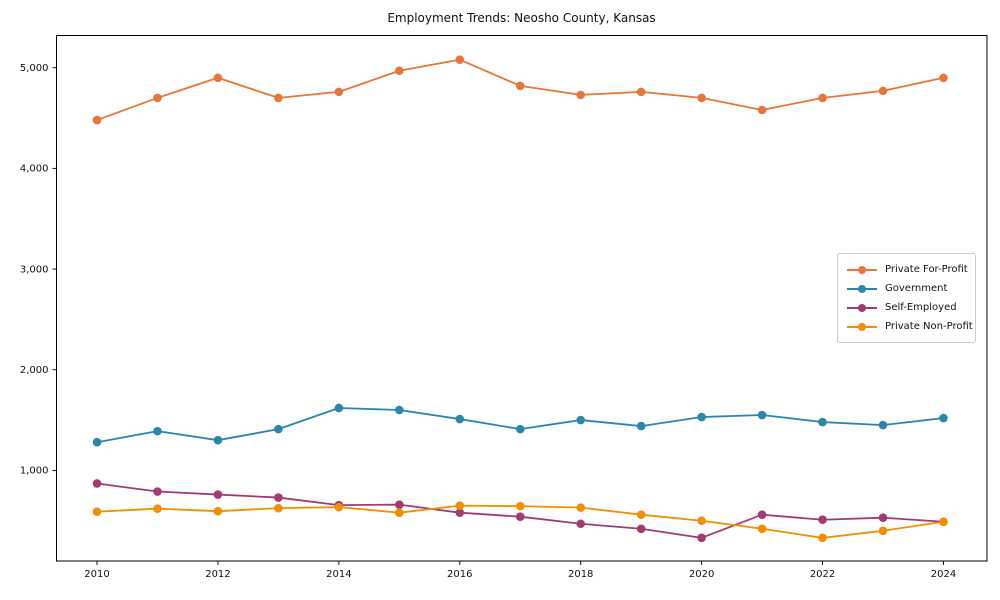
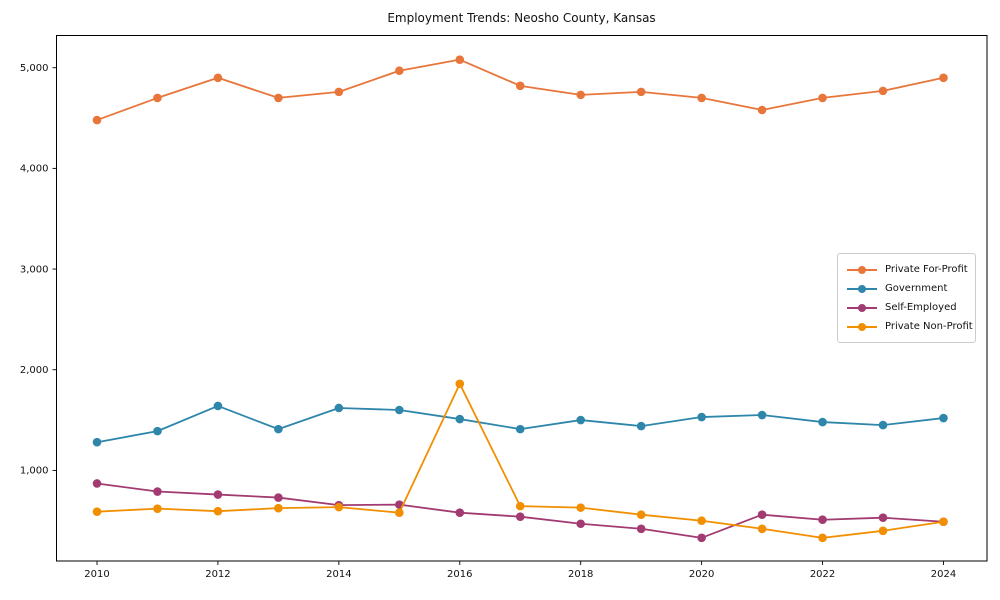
Government/2012: 1300 -> 1640
Private Non-Profit/2016: 650 -> 1860
